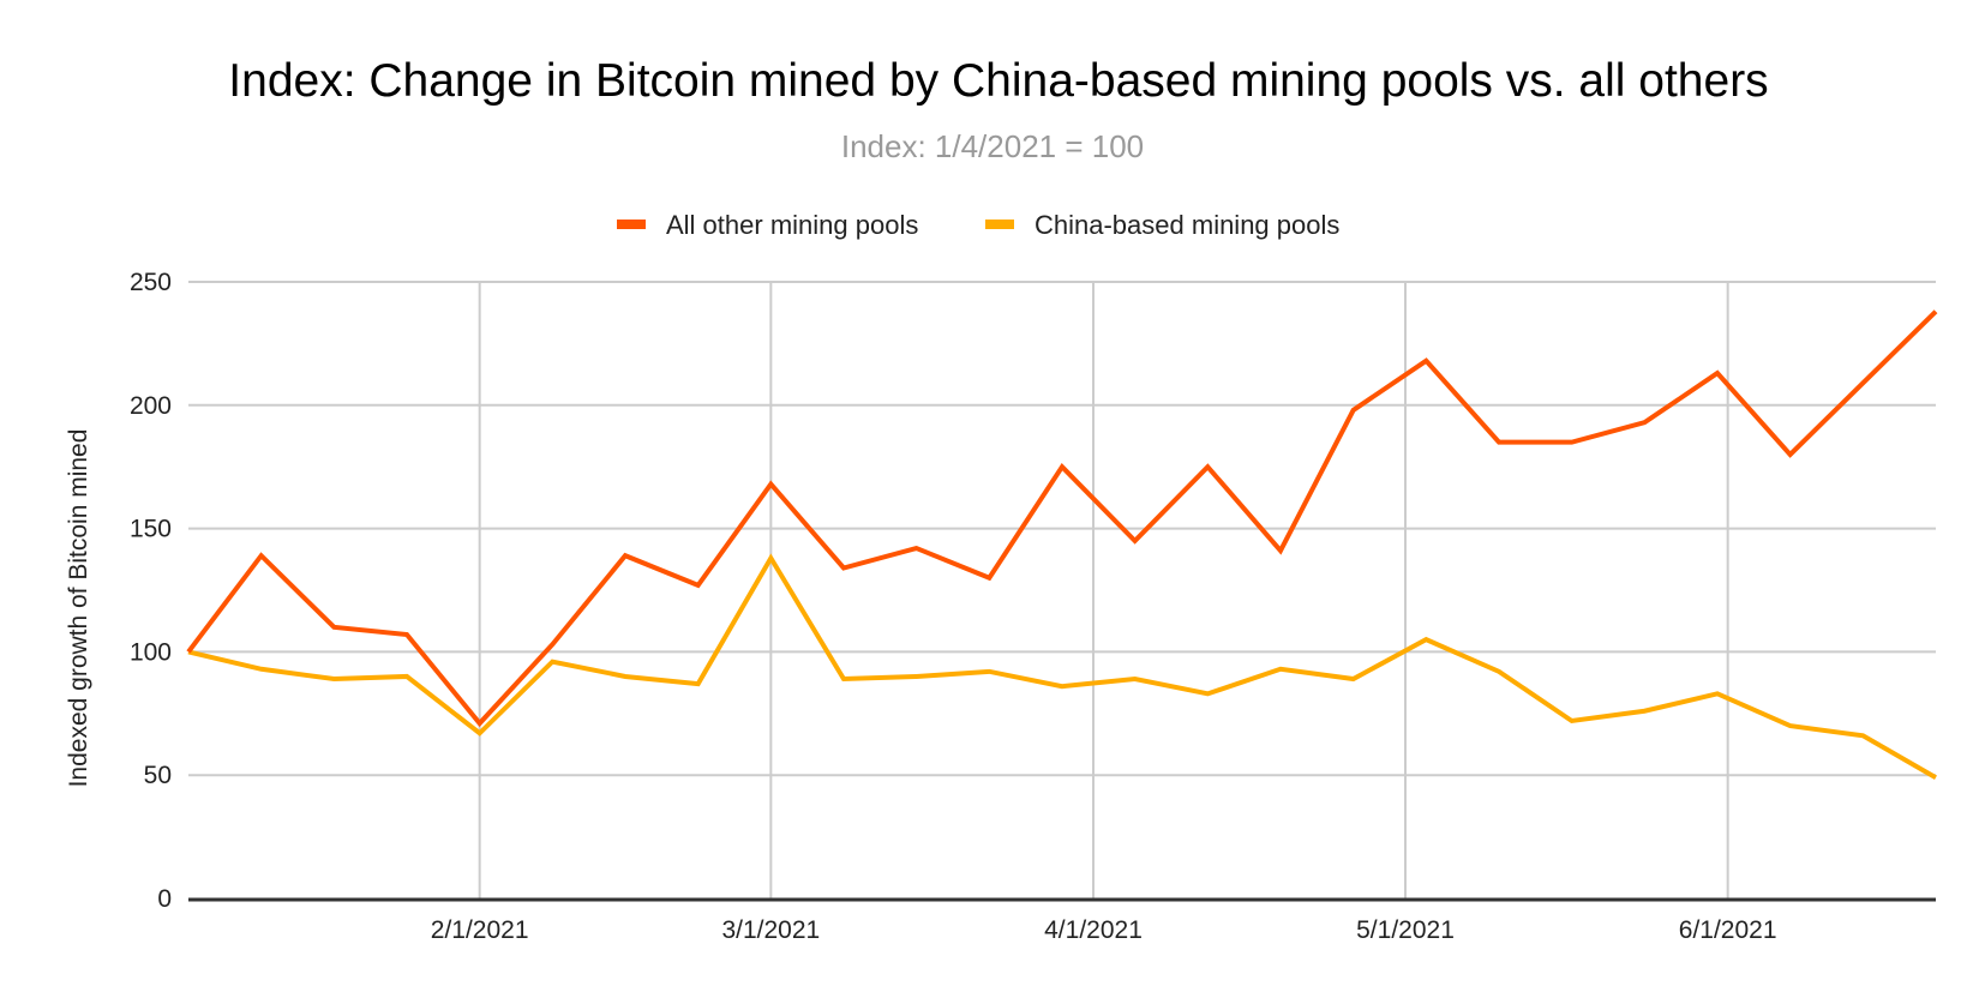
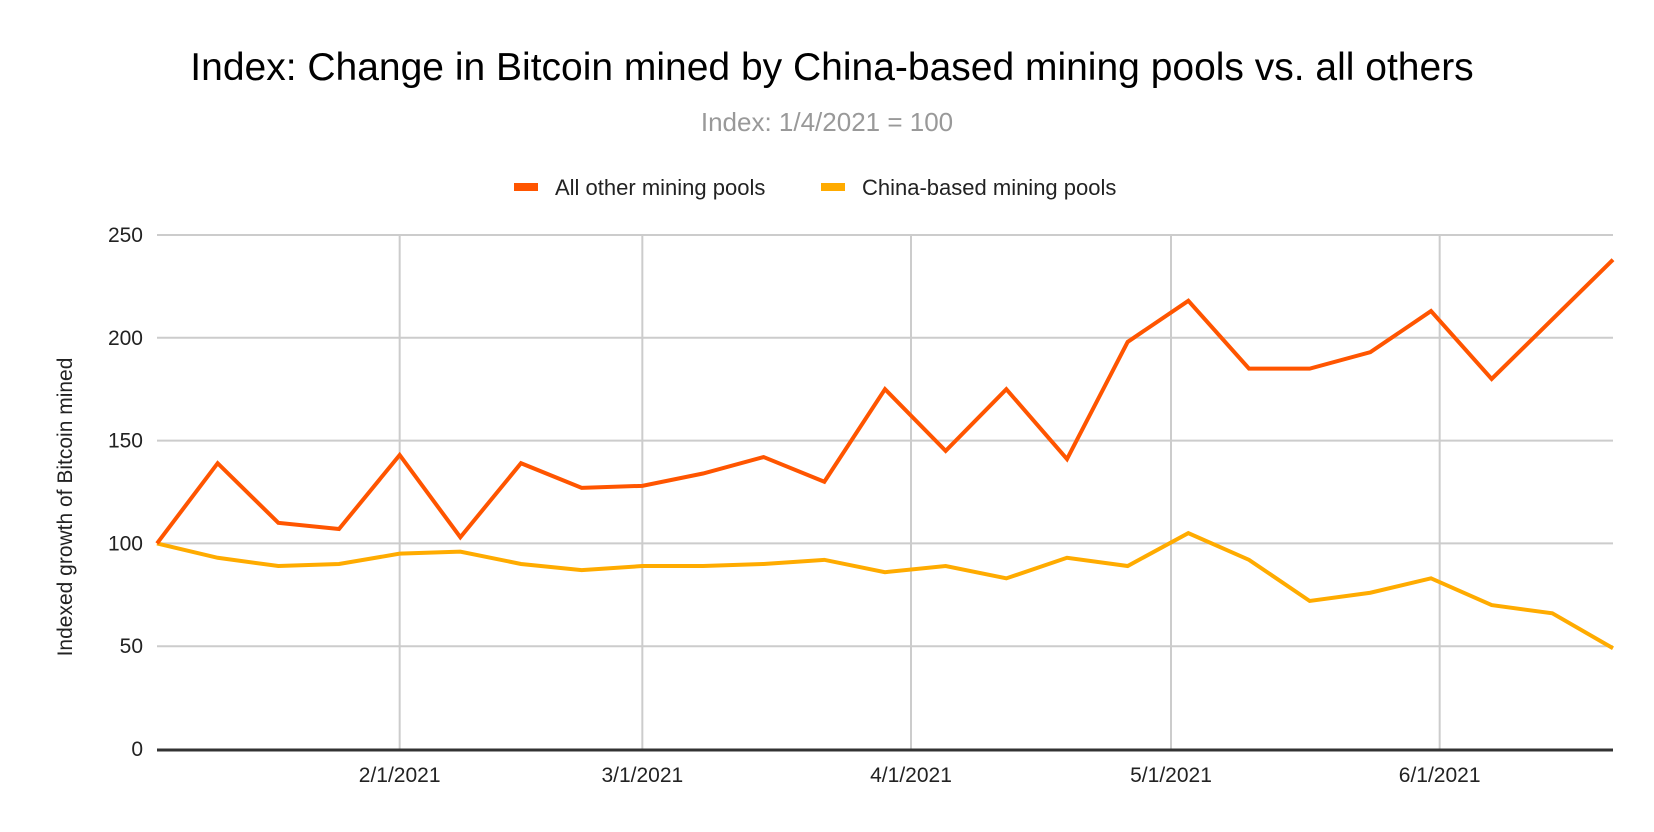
All other mining pools/2/1/2021: 71 -> 143
China-based mining pools/2/1/2021: 67 -> 95
All other mining pools/3/1/2021: 168 -> 128
China-based mining pools/3/1/2021: 138 -> 89
